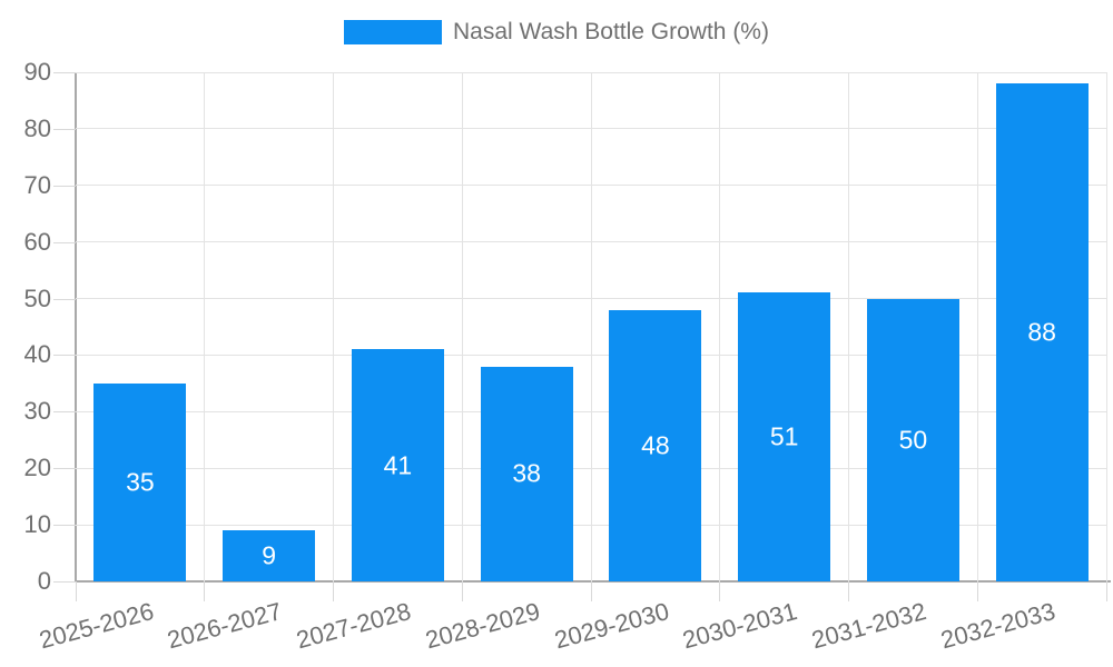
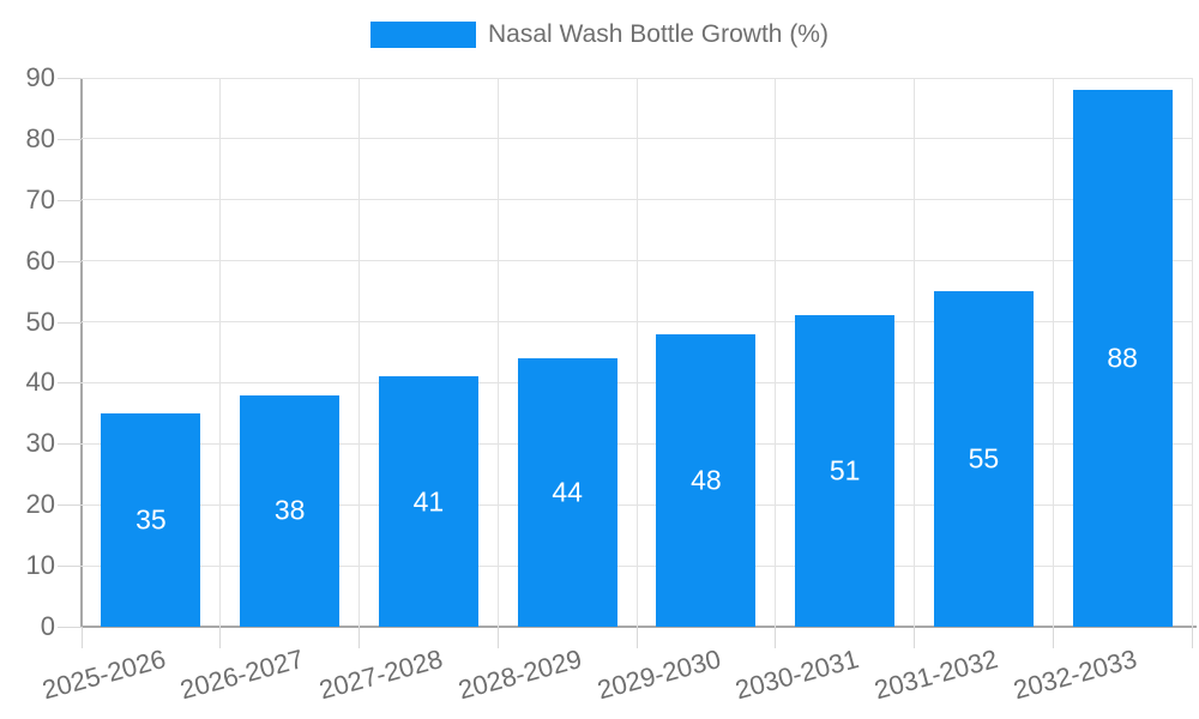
2026-2027: 9 -> 38
2028-2029: 38 -> 44
2031-2032: 50 -> 55
